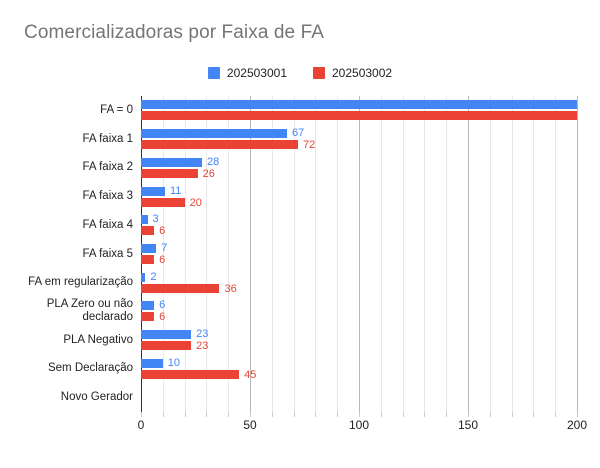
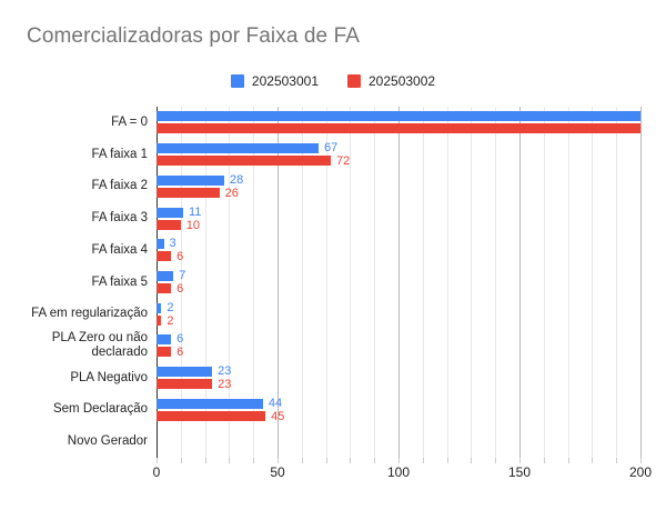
202503002/FA faixa 3: 20 -> 10
202503002/FA em regularização: 36 -> 2
202503001/Sem Declaração: 10 -> 44
